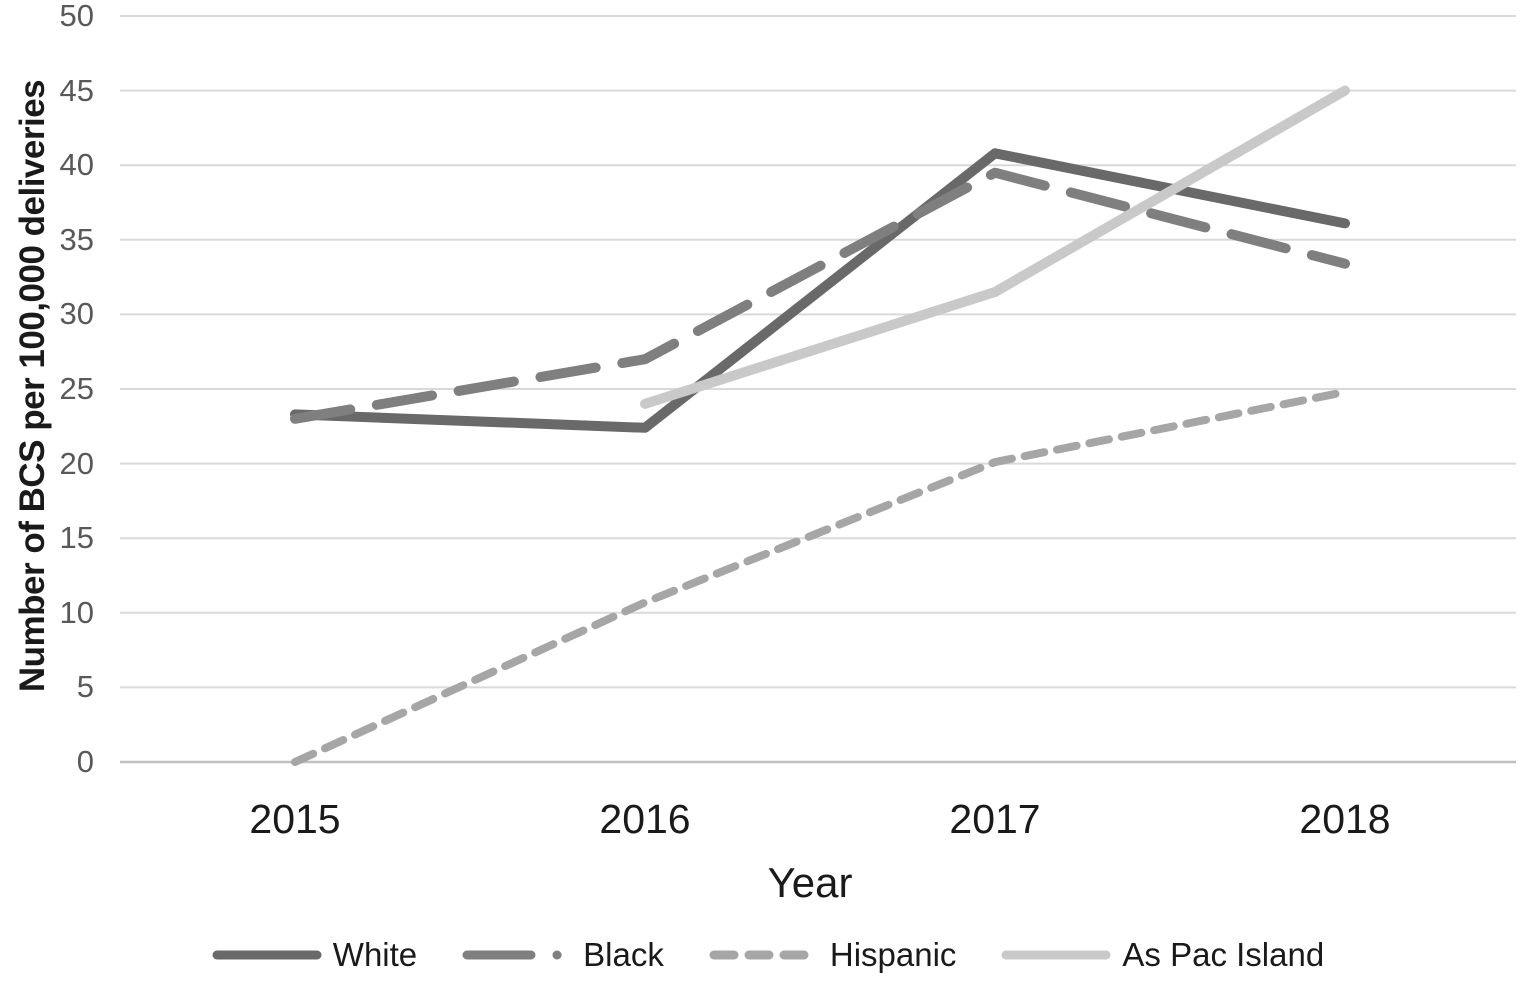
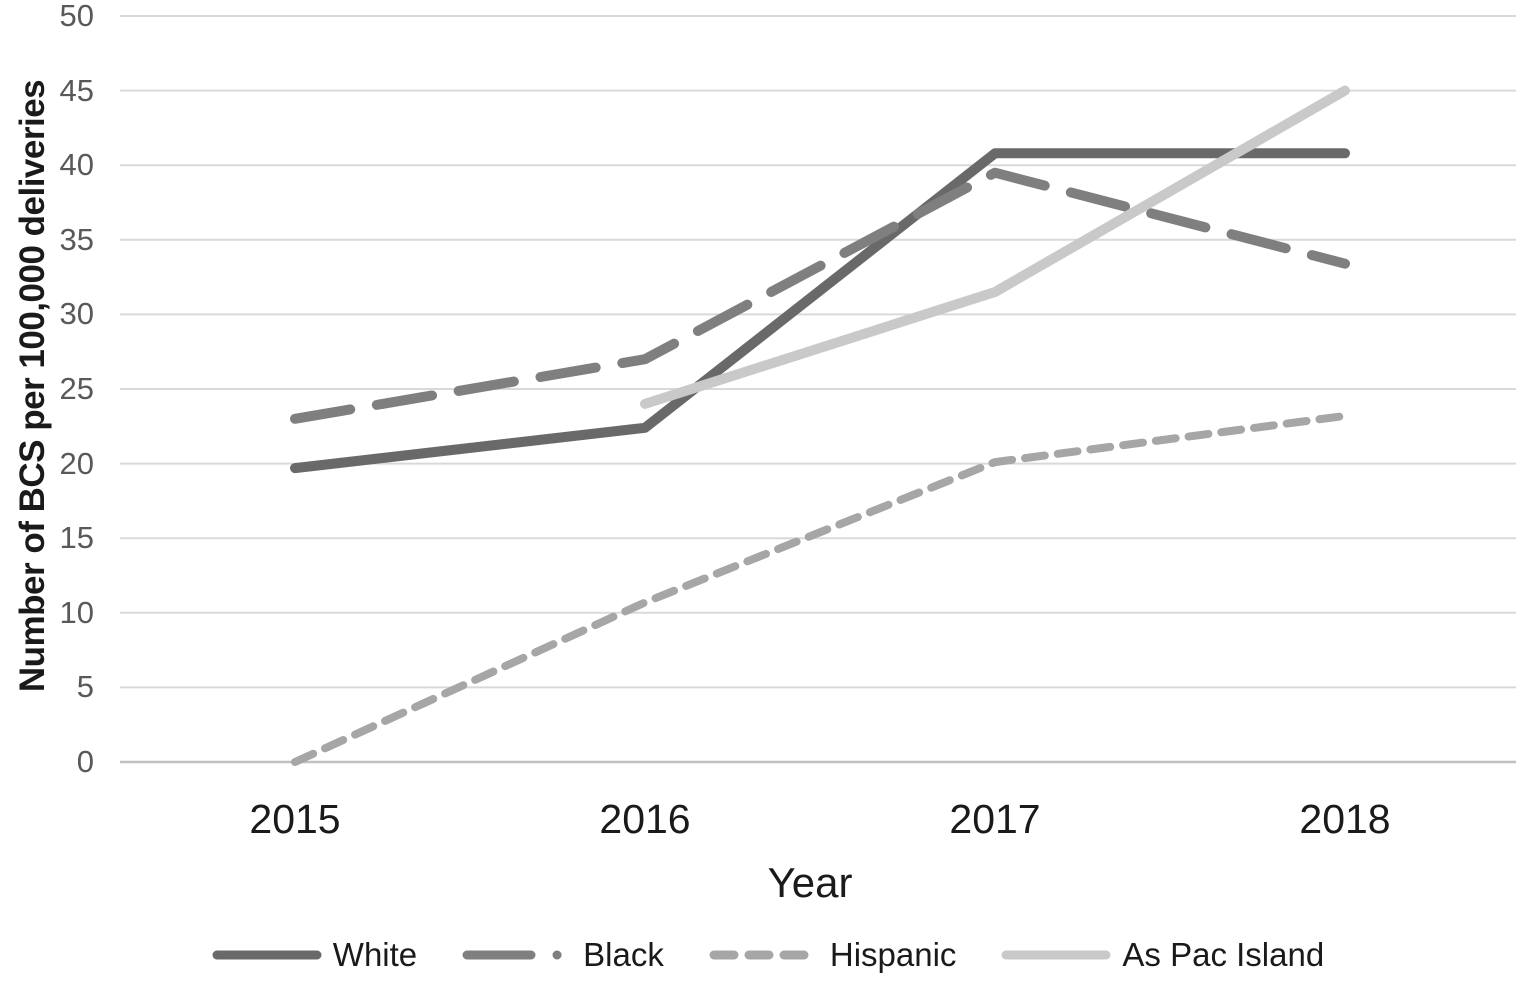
White/2015: 23.3 -> 19.7
White/2018: 36.1 -> 40.8
Hispanic/2018: 24.8 -> 23.2
